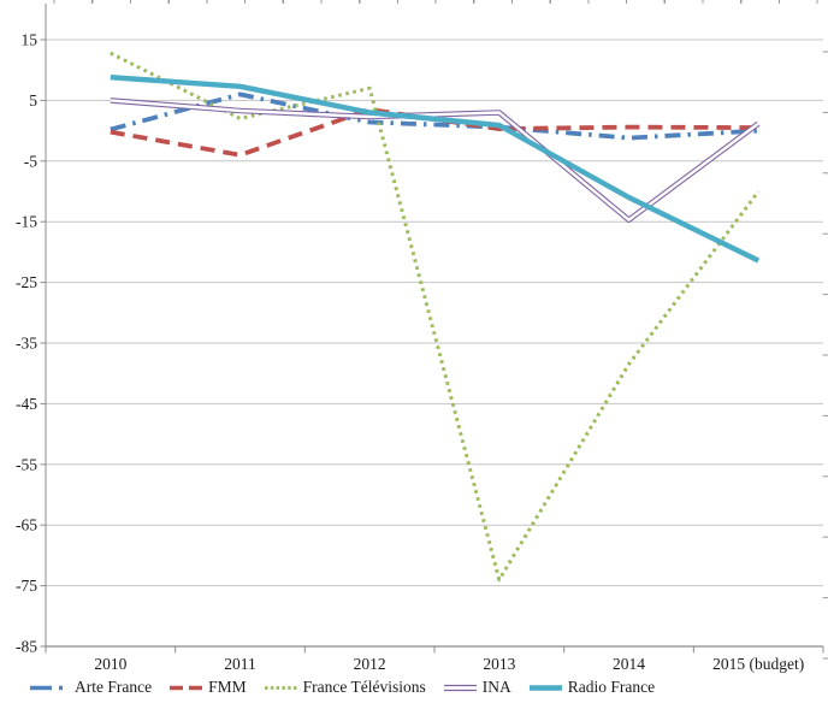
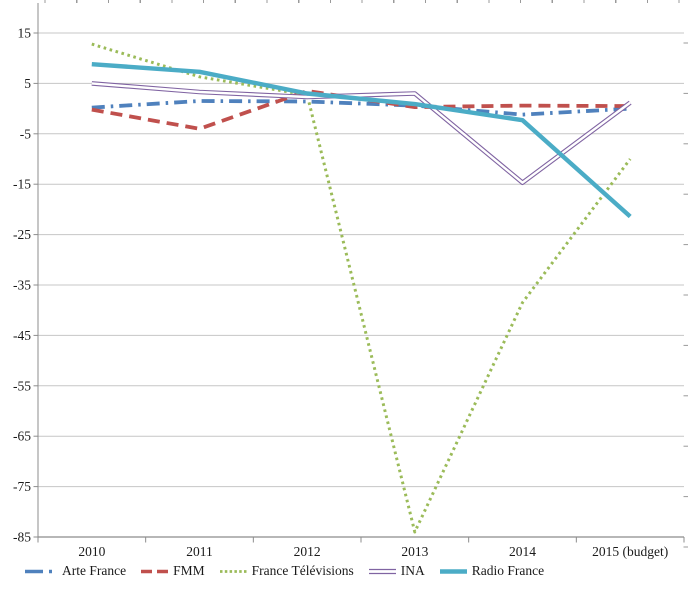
Arte France/2011: 6 -> 2
France Télévisions/2011: 2 -> 6
France Télévisions/2012: 7 -> 3
France Télévisions/2013: -74 -> -84
Radio France/2014: -11 -> -2
